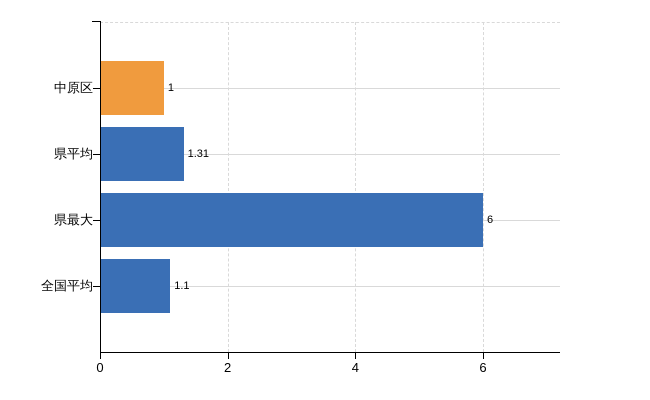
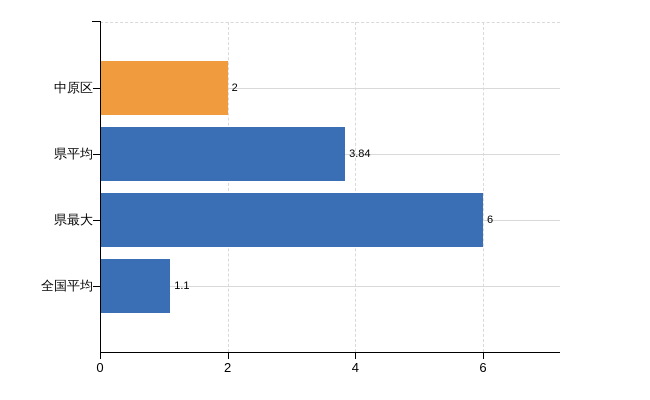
中原区: 1 -> 2
県平均: 1.31 -> 3.84
